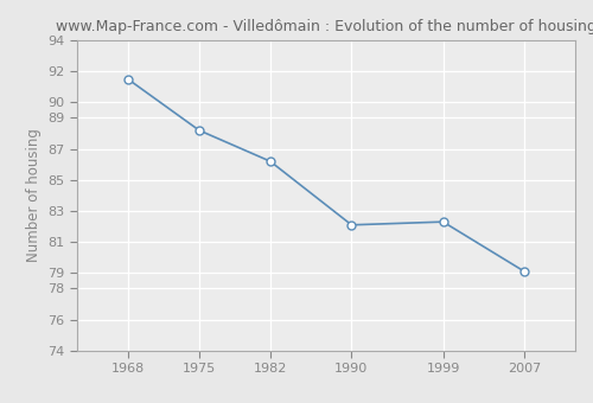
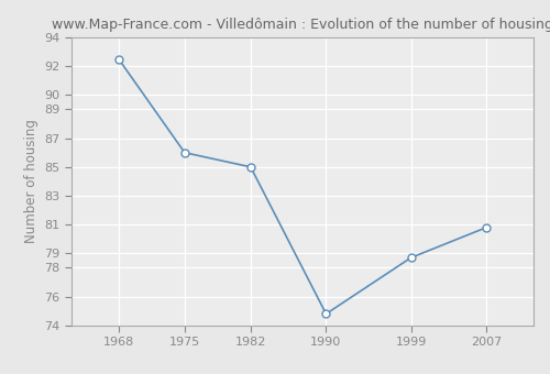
1968: 91.5 -> 92.5
1975: 88.2 -> 86.0
1982: 86.2 -> 85.0
1990: 82.1 -> 74.8
1999: 82.3 -> 78.7
2007: 79.1 -> 80.8
